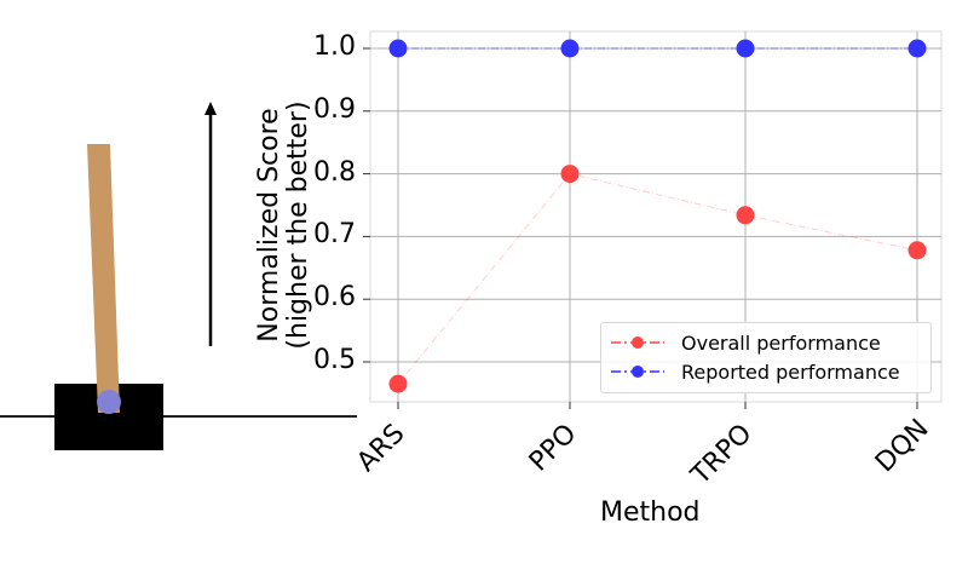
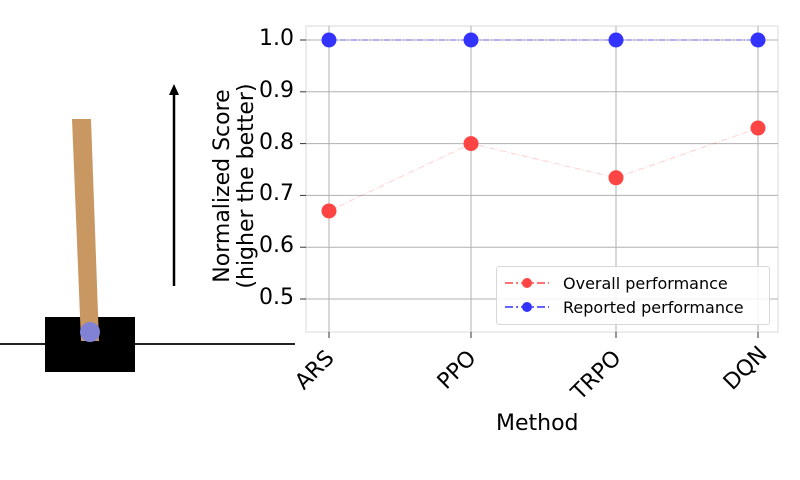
Overall performance/ARS: 0.47 -> 0.67
Overall performance/DQN: 0.68 -> 0.83
